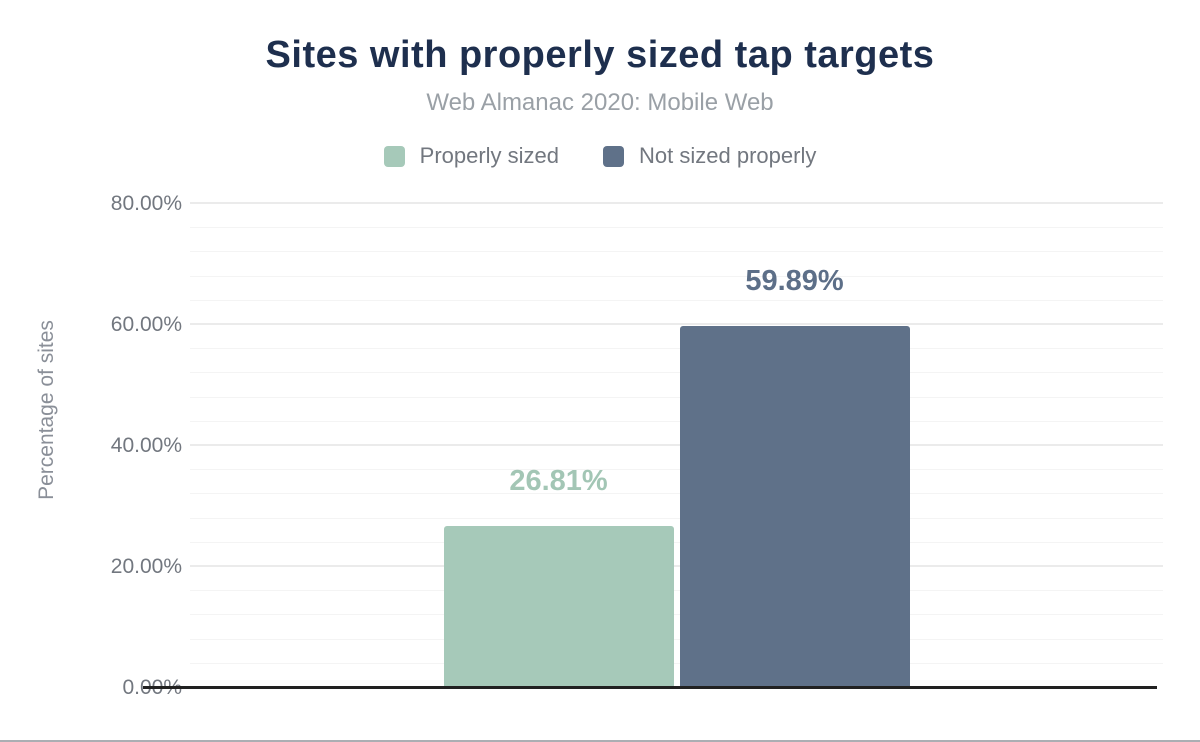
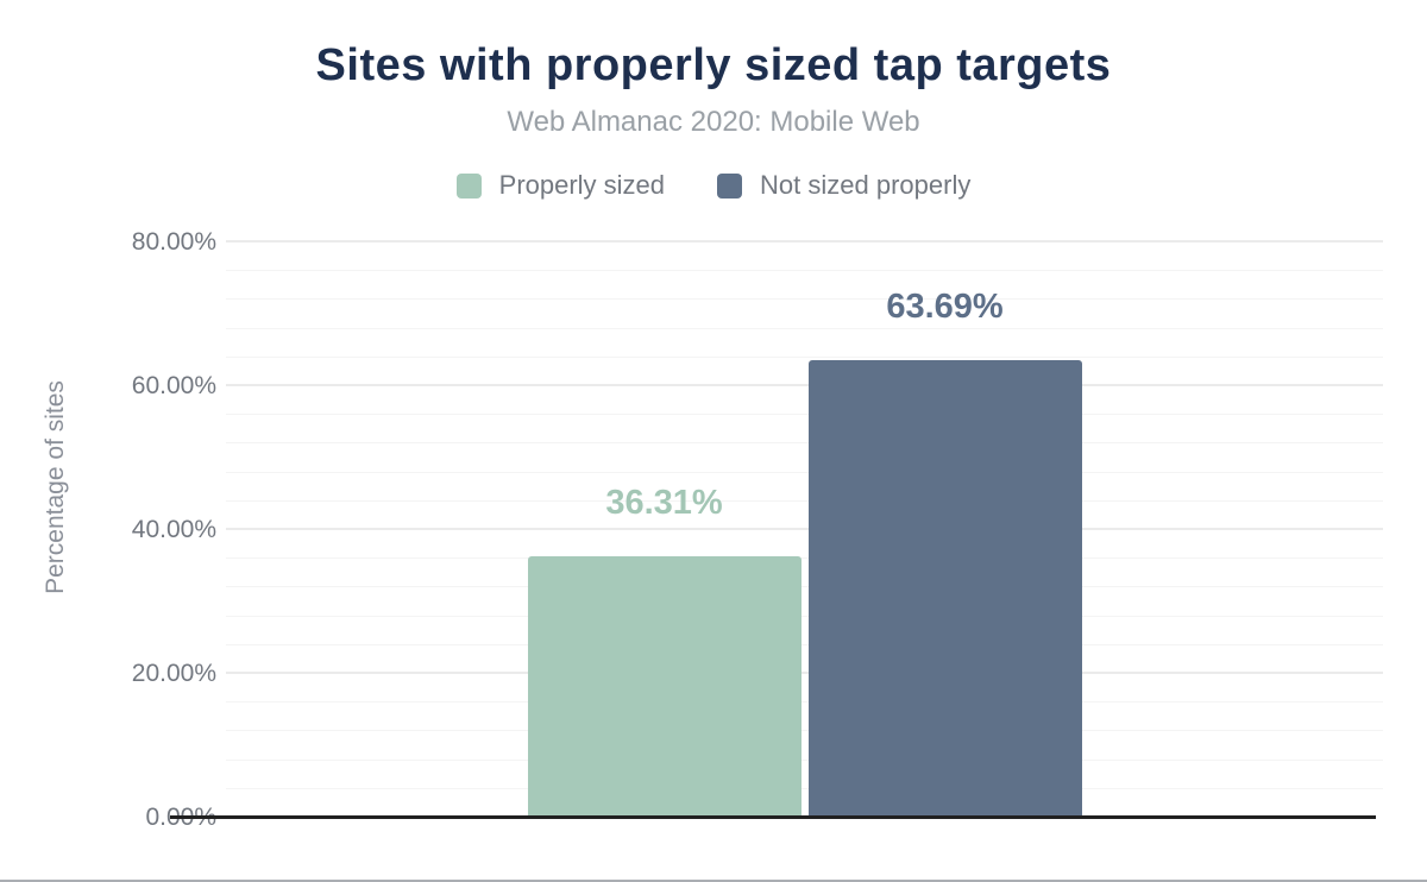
Properly sized: 26.81% -> 36.31%
Not sized properly: 59.89% -> 63.69%
